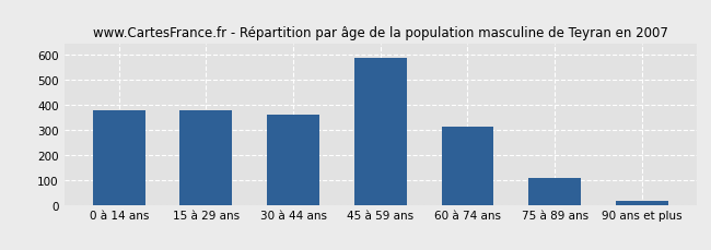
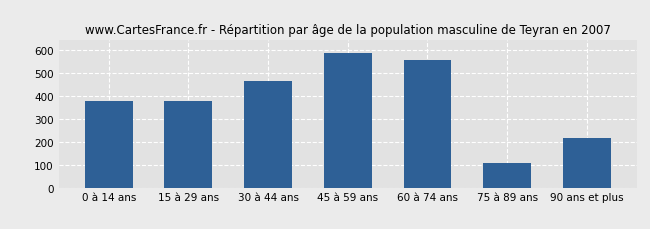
30 à 44 ans: 360 -> 465
60 à 74 ans: 310 -> 555
90 ans et plus: 15 -> 215
